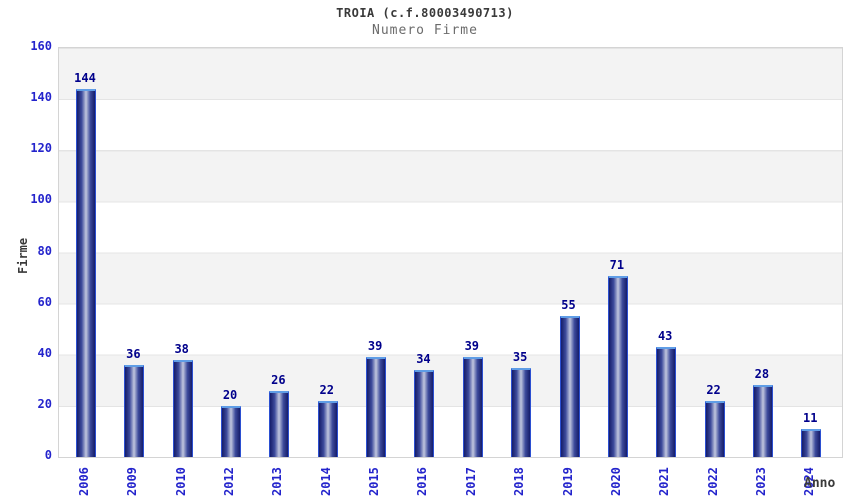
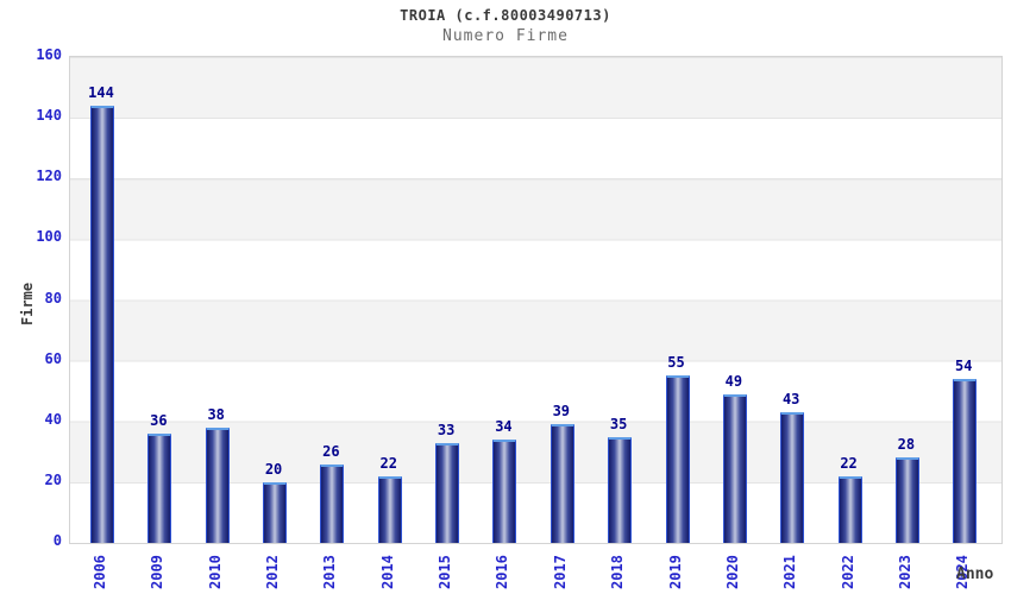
2015: 39 -> 33
2020: 71 -> 49
2024: 11 -> 54
